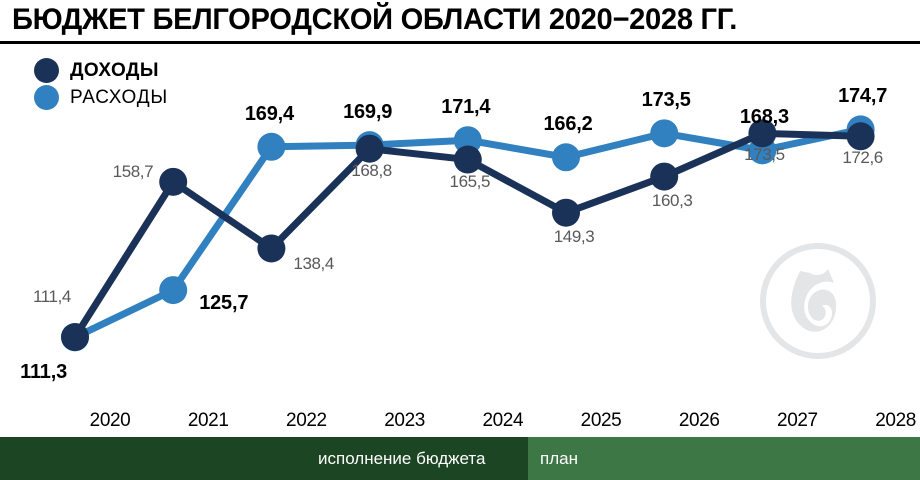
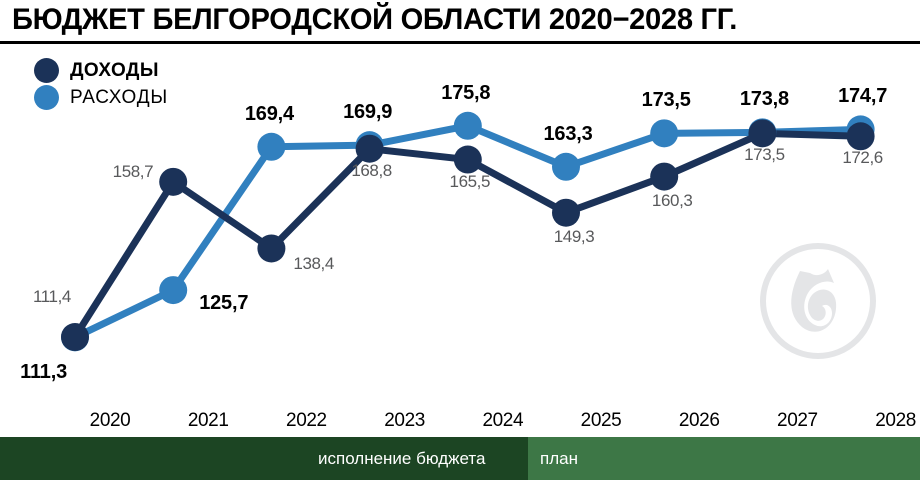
РАСХОДЫ/2024: 171,4 -> 175,8
РАСХОДЫ/2025: 166,2 -> 163,3
РАСХОДЫ/2027: 168,3 -> 173,8
